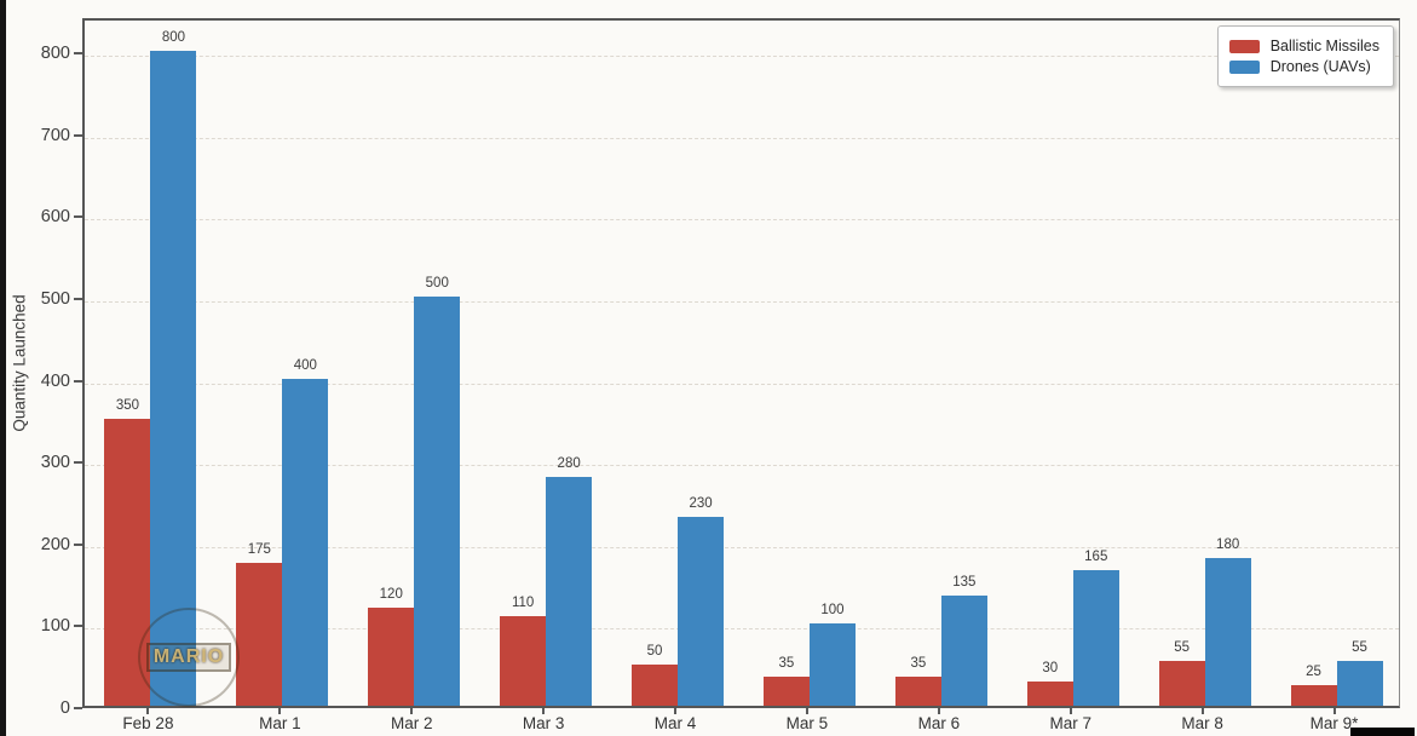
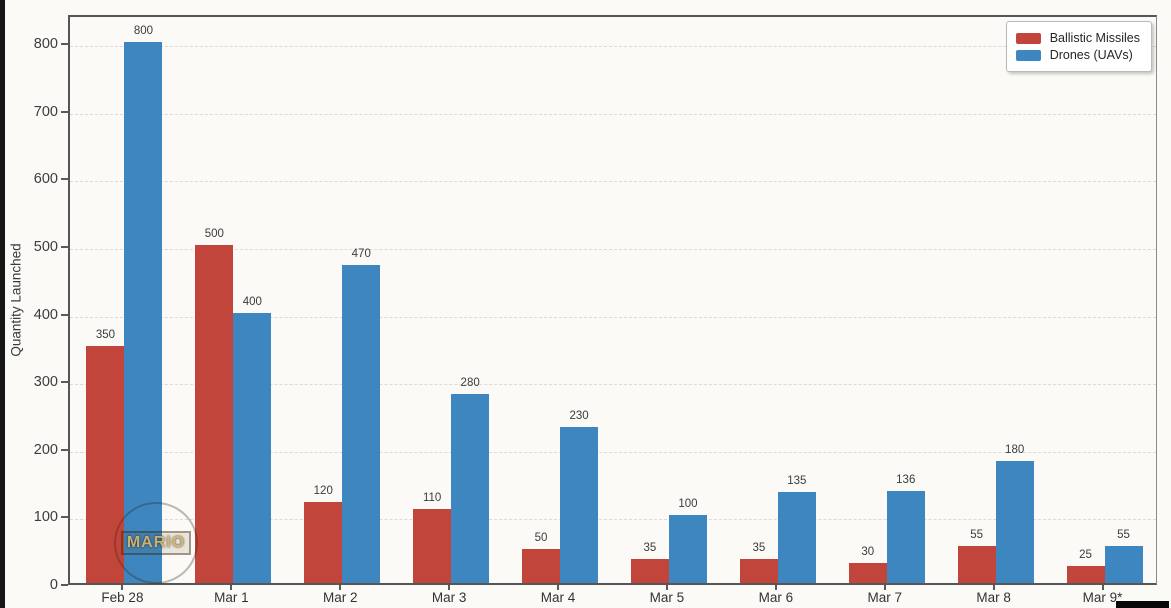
Ballistic Missiles/Mar 1: 175 -> 500
Drones (UAVs)/Mar 2: 500 -> 470
Drones (UAVs)/Mar 7: 165 -> 136
